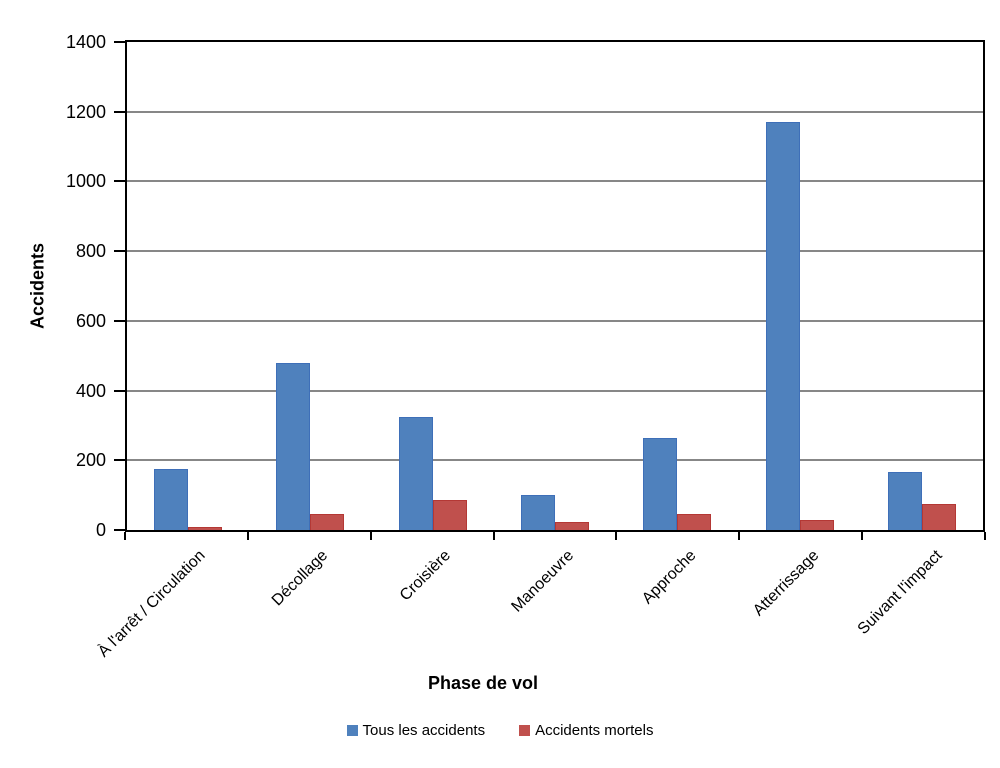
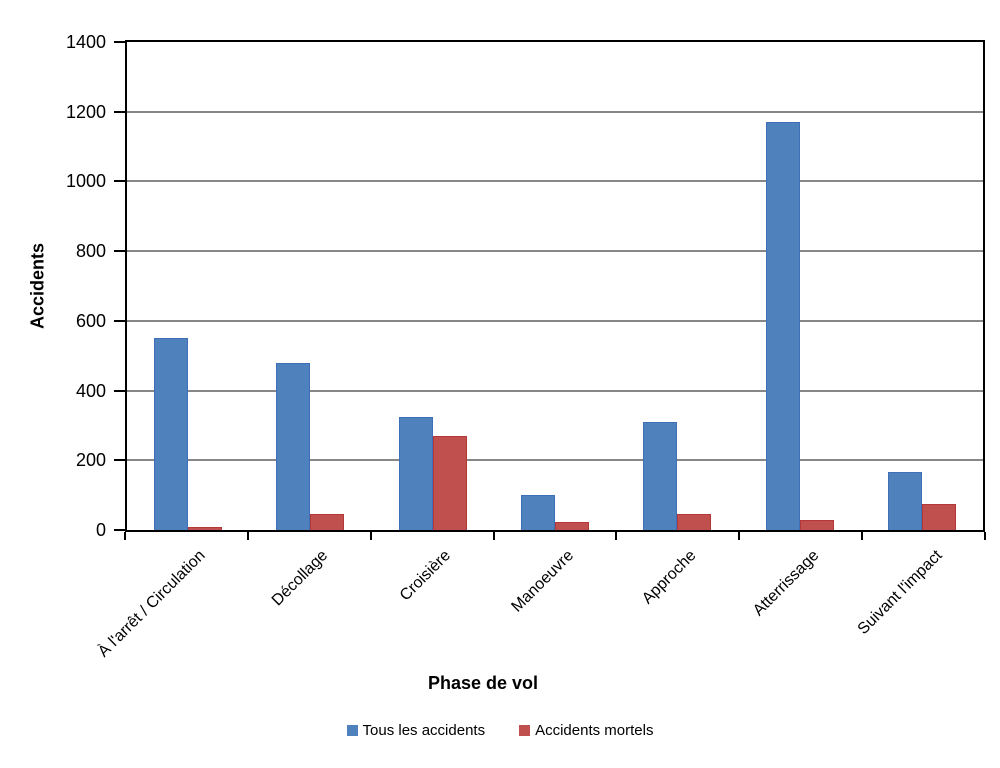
Tous les accidents/À l'arrêt / Circulation: 180 -> 550
Accidents mortels/Croisière: 80 -> 270
Tous les accidents/Approche: 260 -> 310
